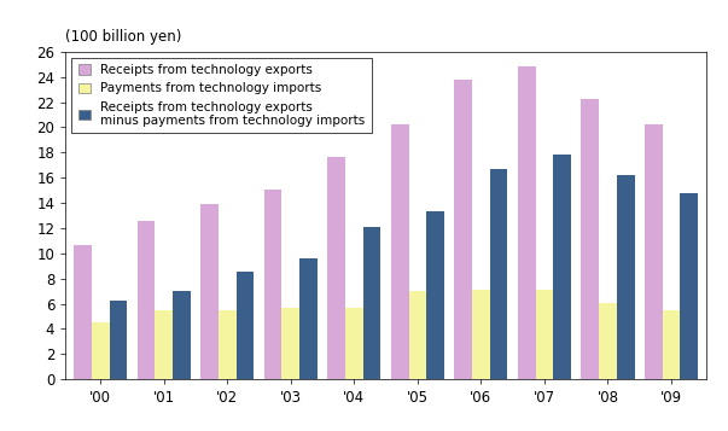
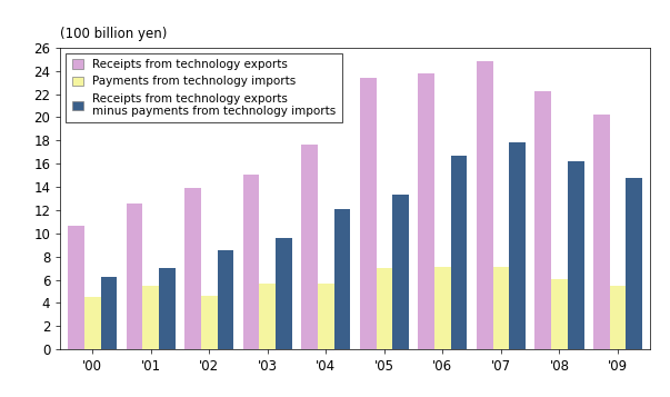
Payments from technology imports/'02: 5.5 -> 4.6
Receipts from technology exports/'05: 20.2 -> 23.4
